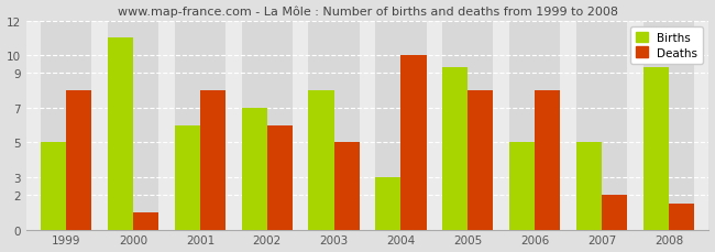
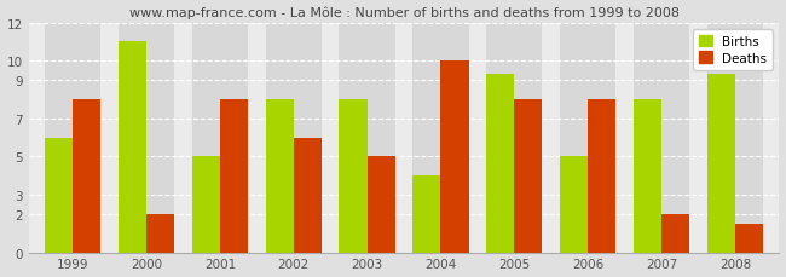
Births/1999: 5.0 -> 6.0
Deaths/2000: 1.0 -> 2.0
Births/2001: 6.0 -> 5.0
Births/2002: 7.0 -> 8.0
Births/2004: 3.0 -> 4.0
Births/2007: 5.0 -> 8.0
